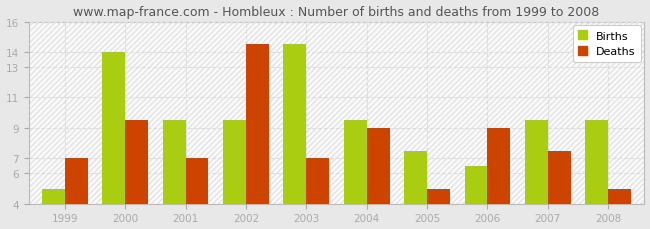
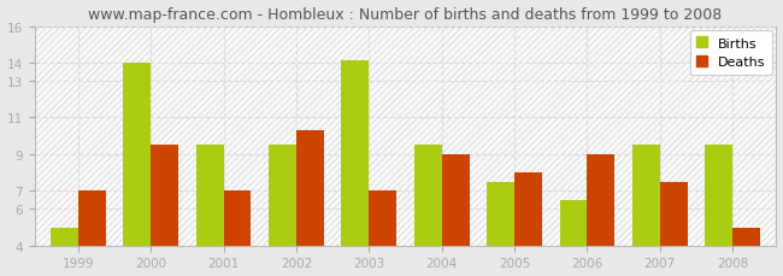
Deaths/2002: 14.5 -> 10.3
Births/2003: 14.5 -> 14.1
Deaths/2005: 5.0 -> 8.0
